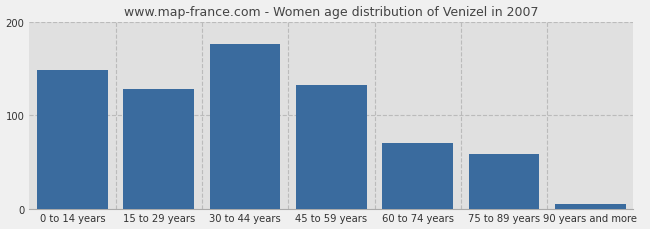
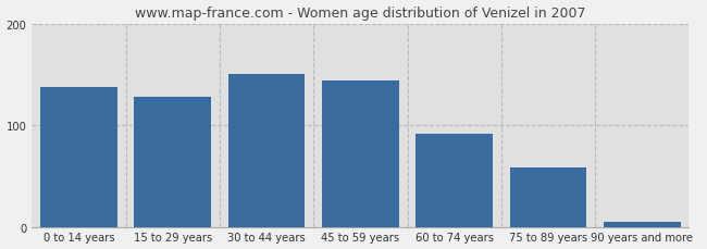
0 to 14 years: 148 -> 137
30 to 44 years: 176 -> 150
45 to 59 years: 132 -> 144
60 to 74 years: 70 -> 92
